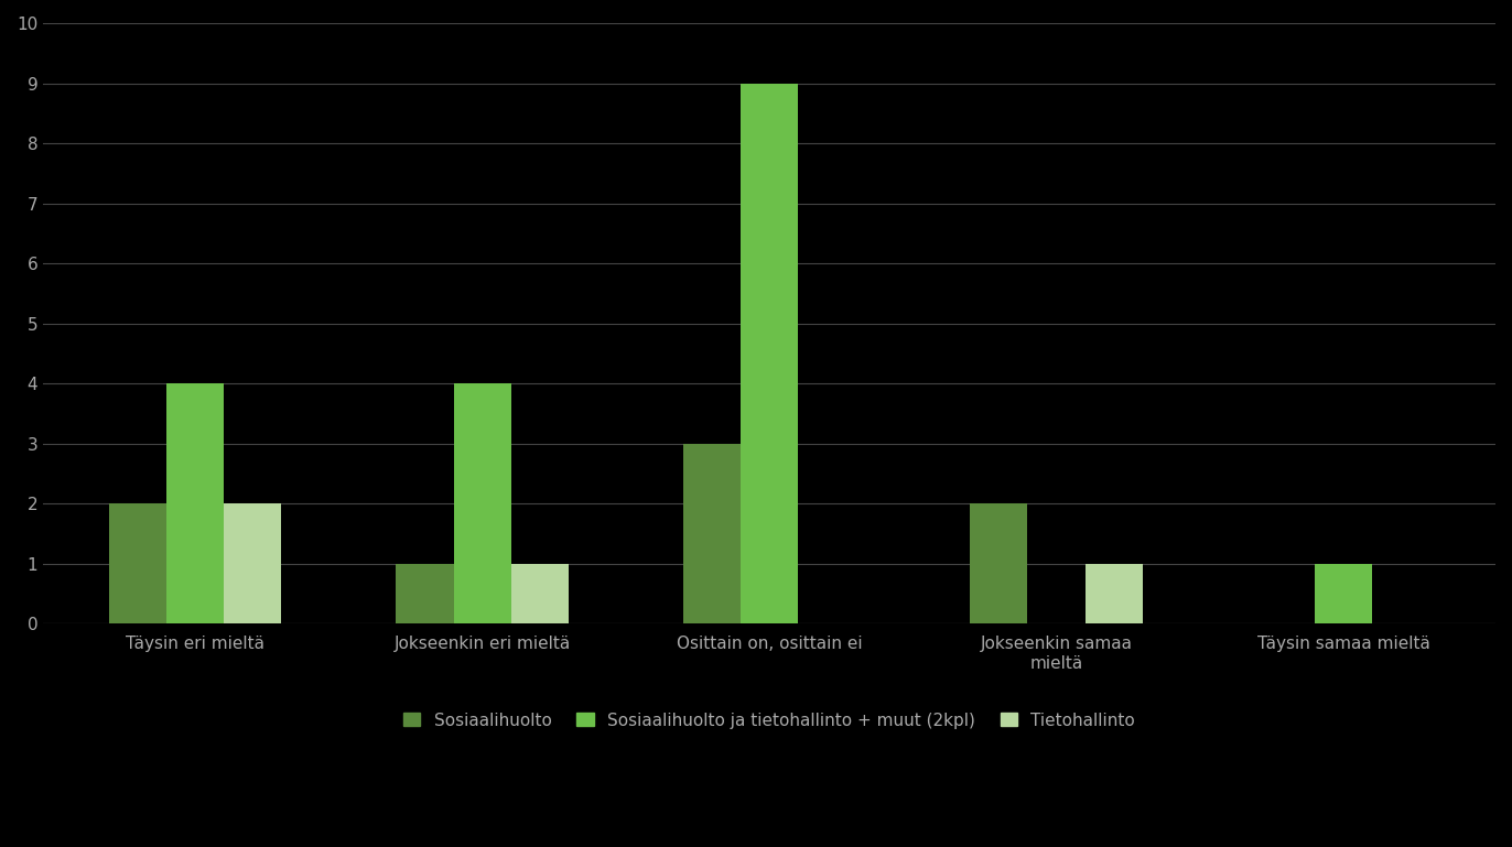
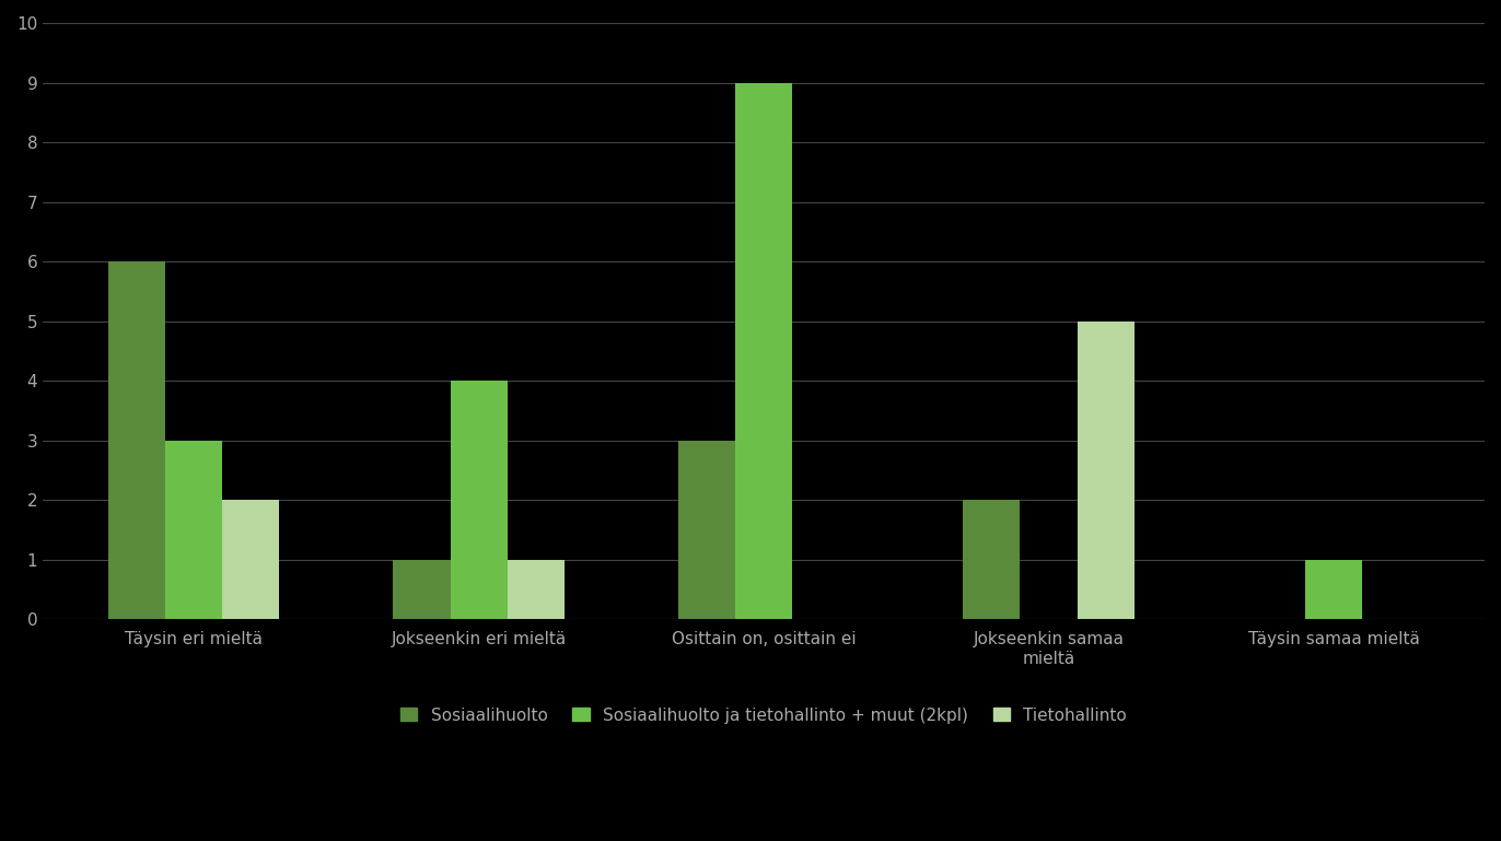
Sosiaalihuolto/Täysin eri mieltä: 2 -> 6
Sosiaalihuolto ja tietohallinto + muut (2kpl)/Täysin eri mieltä: 4 -> 3
Tietohallinto/Jokseenkin samaa mieltä: 1 -> 5
